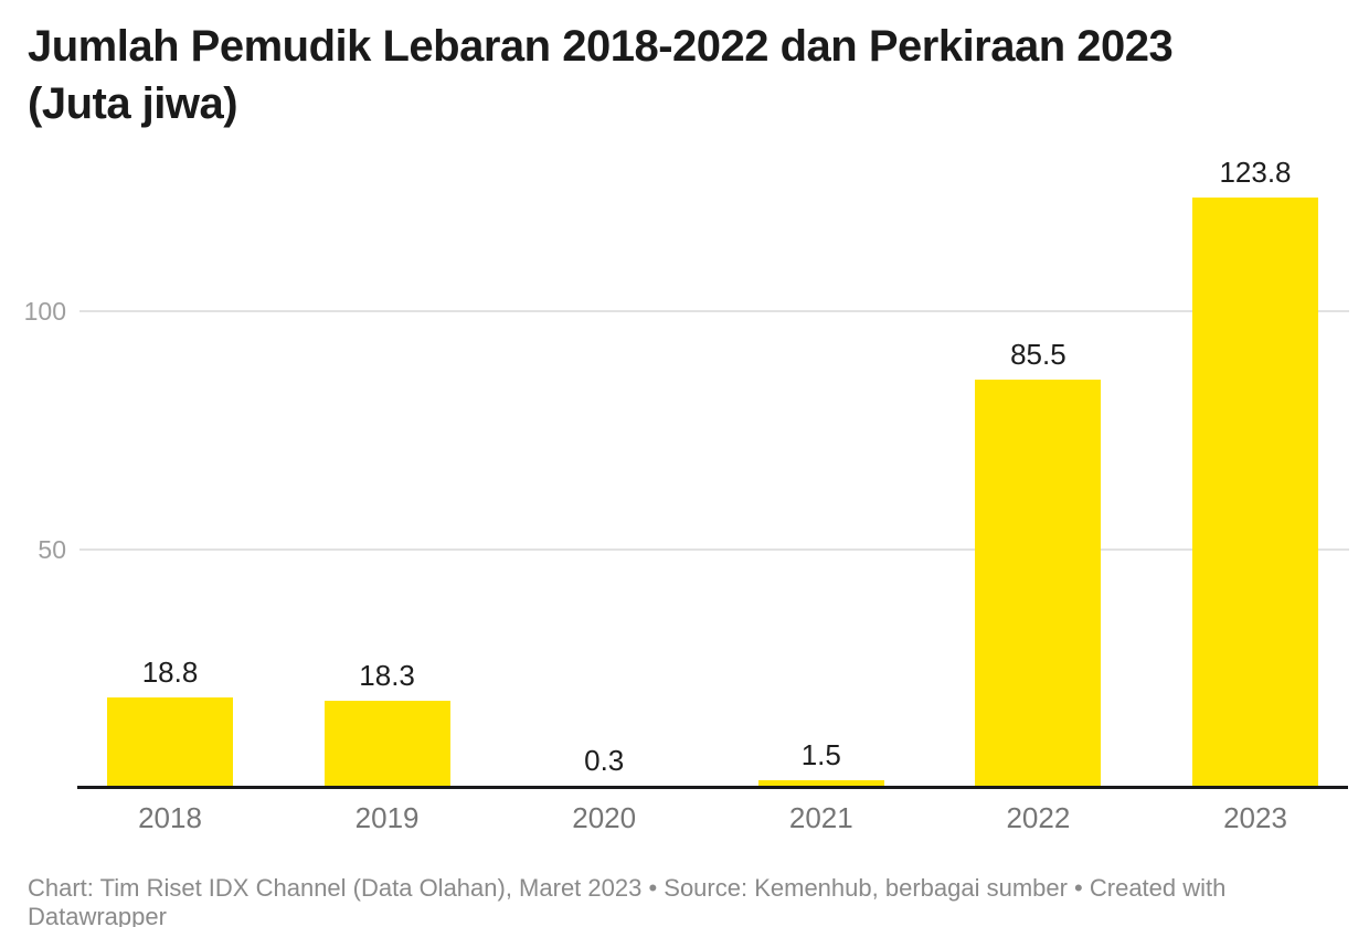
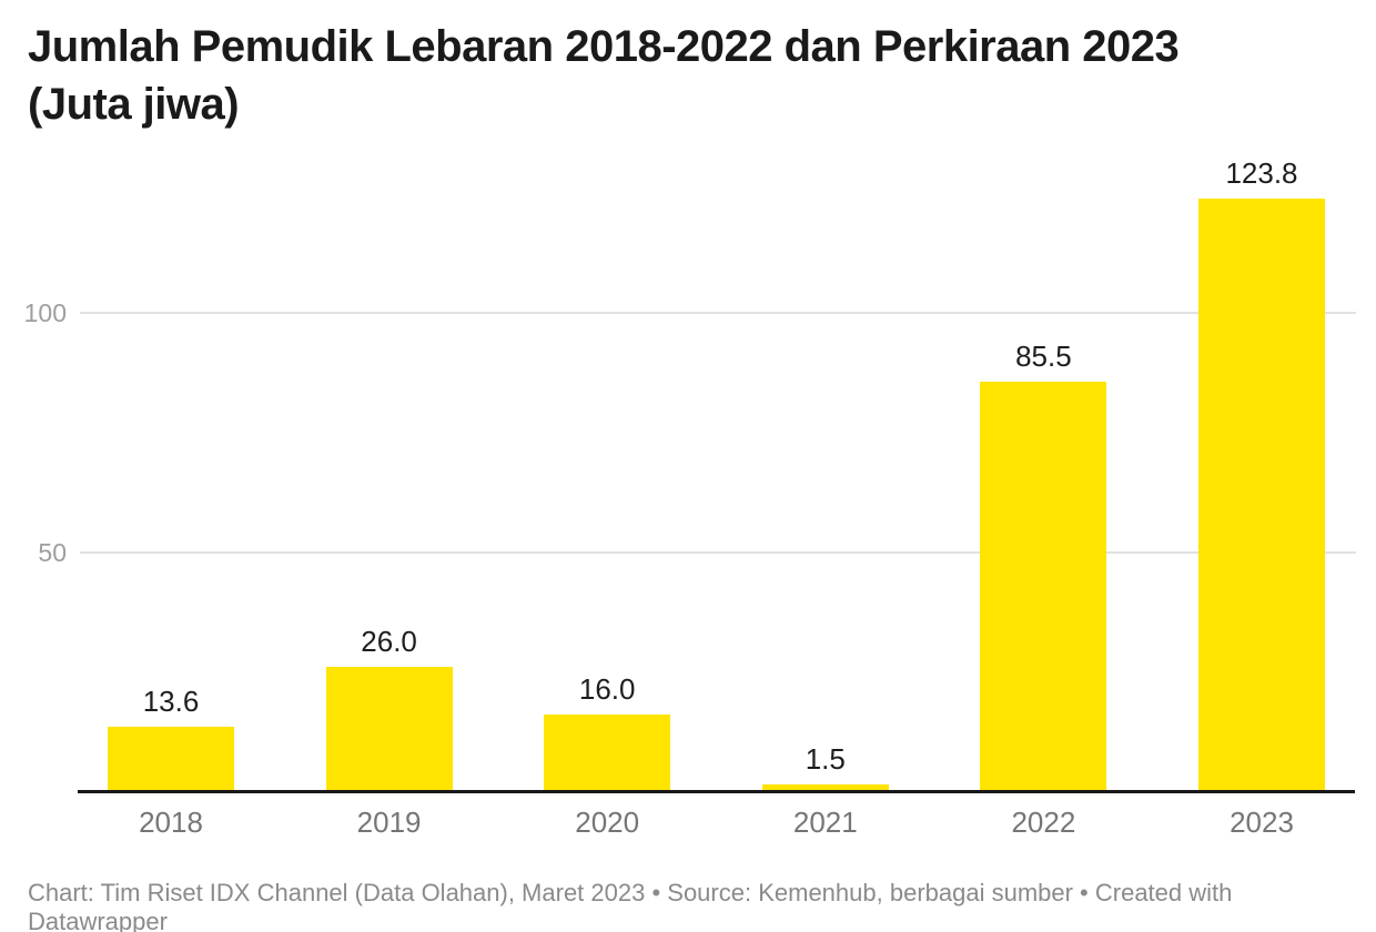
2018: 18.8 -> 13.6
2019: 18.3 -> 26.0
2020: 0.3 -> 16.0
